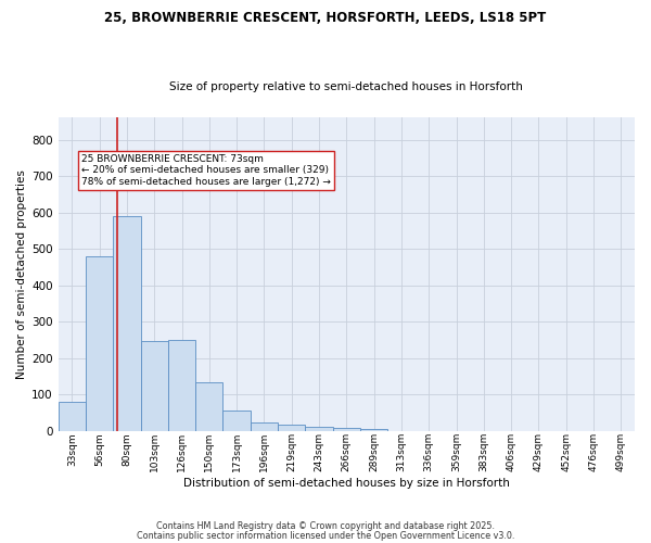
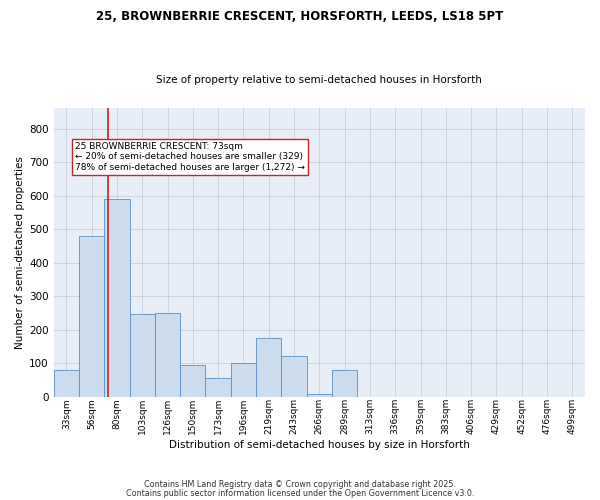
150sqm: 133 -> 95
196sqm: 22 -> 100
219sqm: 18 -> 175
243sqm: 11 -> 120
289sqm: 5 -> 80
